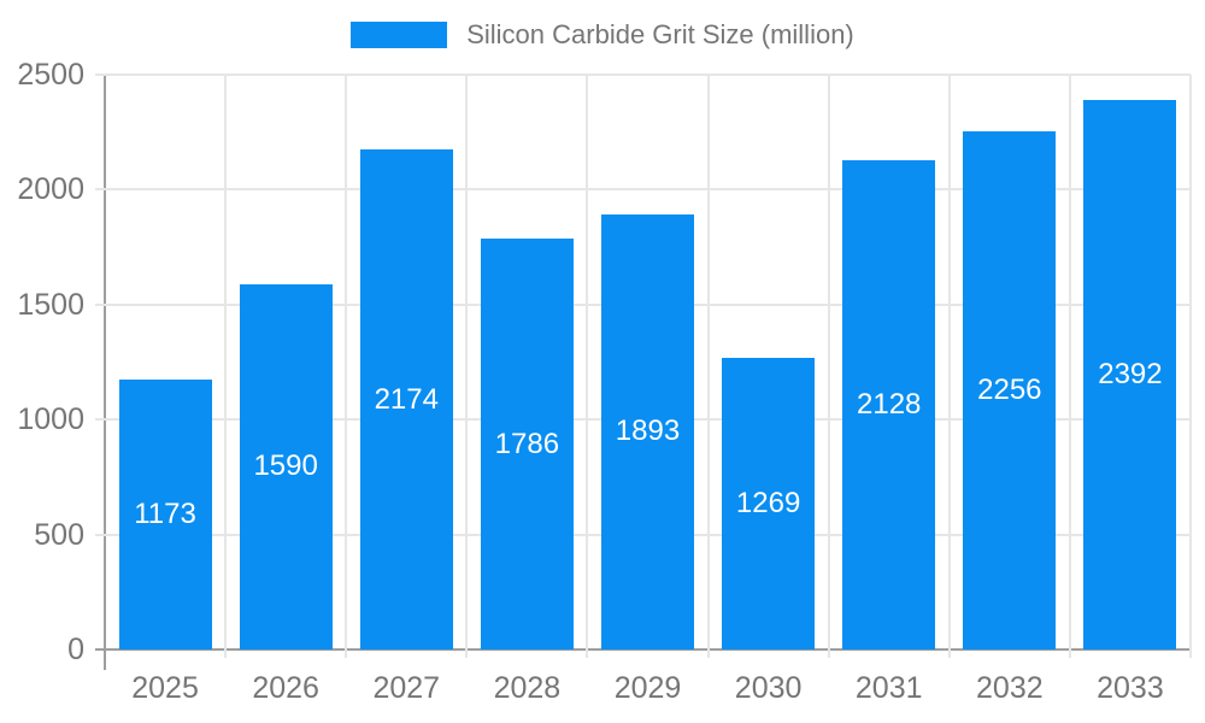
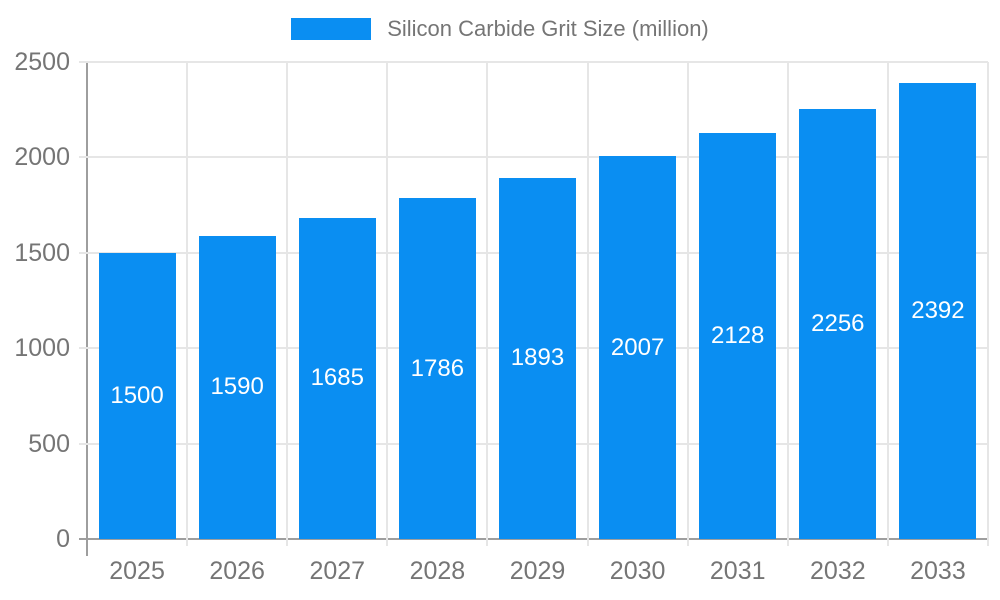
2025: 1173 -> 1500
2027: 2174 -> 1685
2030: 1269 -> 2007
